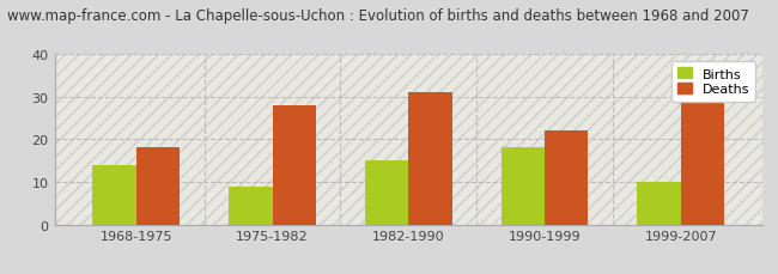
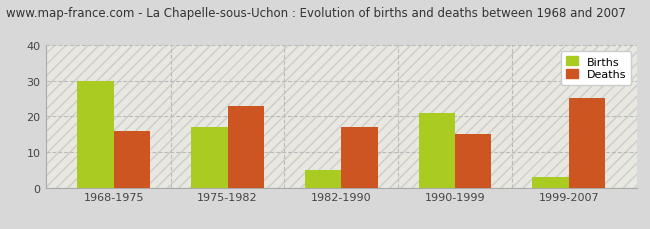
Births/1968-1975: 14 -> 30
Deaths/1968-1975: 18 -> 16
Births/1975-1982: 9 -> 17
Deaths/1975-1982: 28 -> 23
Births/1982-1990: 15 -> 5
Deaths/1982-1990: 31 -> 17
Births/1990-1999: 18 -> 21
Deaths/1990-1999: 22 -> 15
Births/1999-2007: 10 -> 3
Deaths/1999-2007: 29 -> 25
